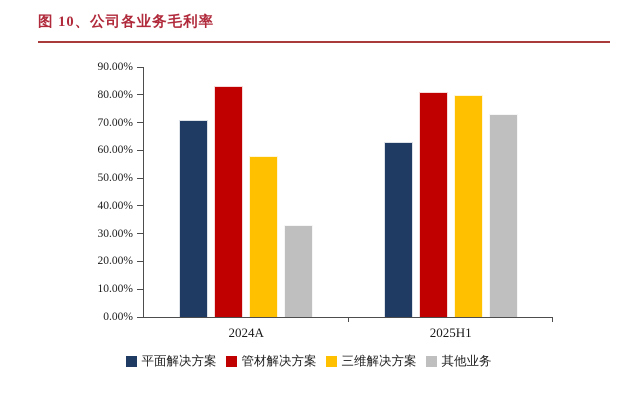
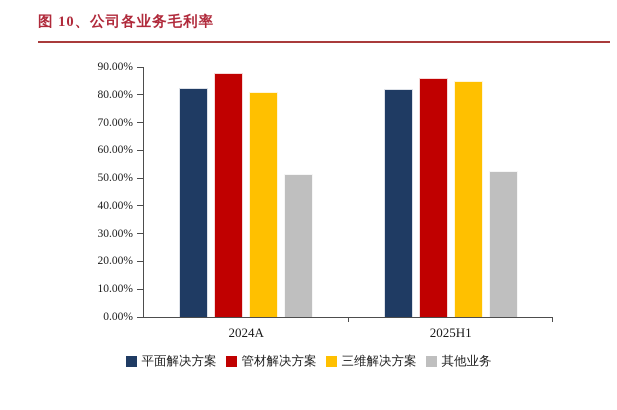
平面解决方案/2024A: 71% -> 83%
管材解决方案/2024A: 83% -> 88%
三维解决方案/2024A: 58% -> 81%
其他业务/2024A: 33% -> 52%
平面解决方案/2025H1: 63% -> 82%
管材解决方案/2025H1: 81% -> 86%
三维解决方案/2025H1: 80% -> 85%
其他业务/2025H1: 73% -> 53%
